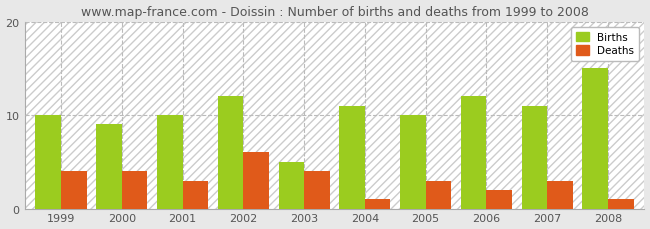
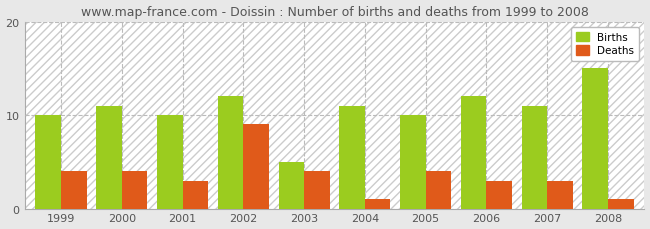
Births/2000: 9 -> 11
Deaths/2002: 6 -> 9
Deaths/2005: 3 -> 4
Deaths/2006: 2 -> 3
